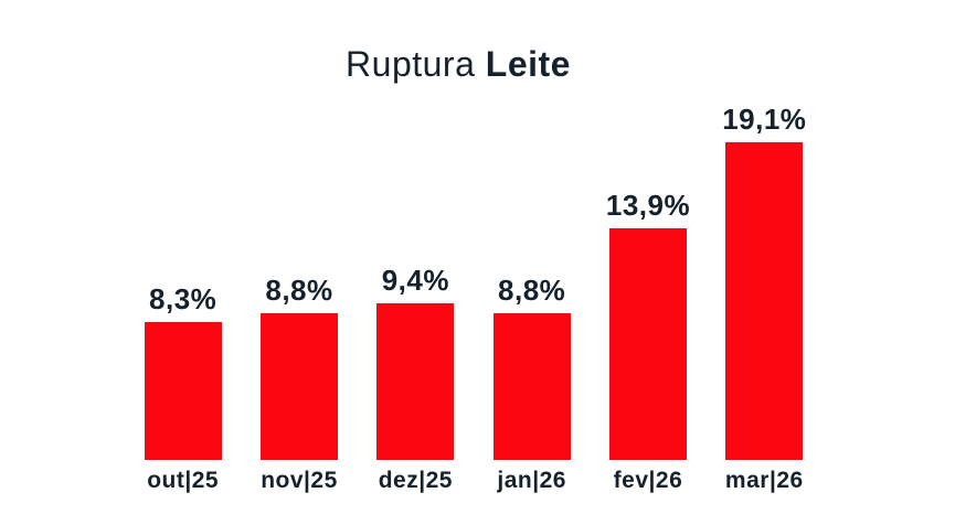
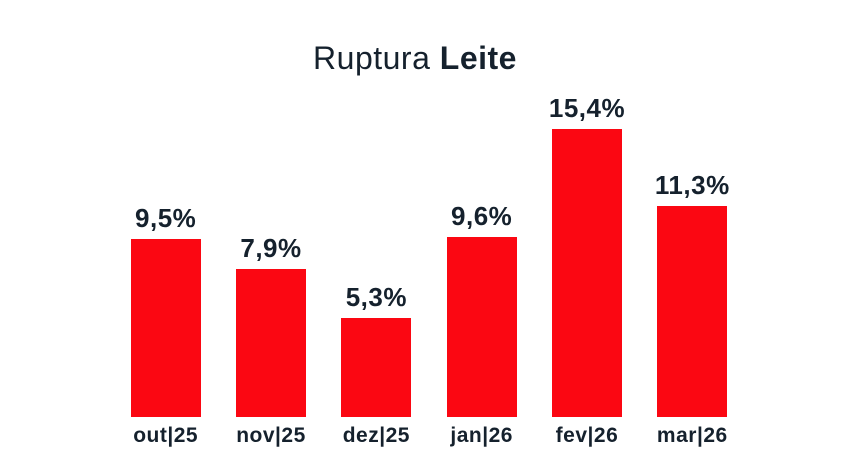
out|25: 8,3% -> 9,5%
nov|25: 8,8% -> 7,9%
dez|25: 9,4% -> 5,3%
jan|26: 8,8% -> 9,6%
fev|26: 13,9% -> 15,4%
mar|26: 19,1% -> 11,3%
